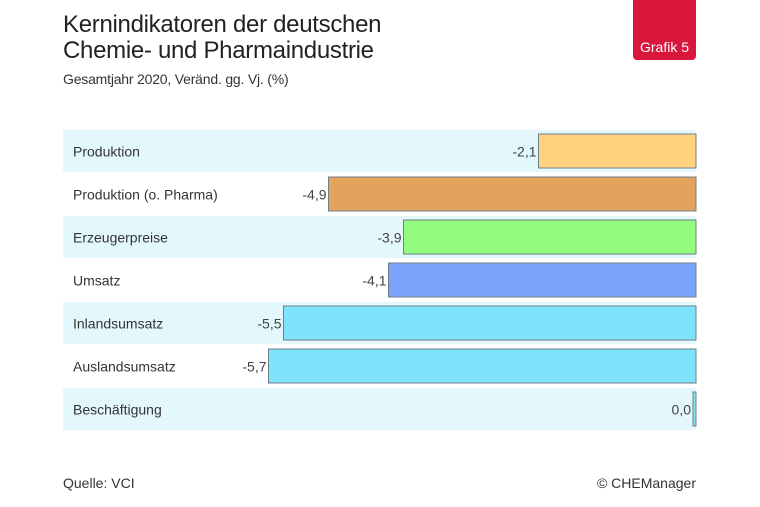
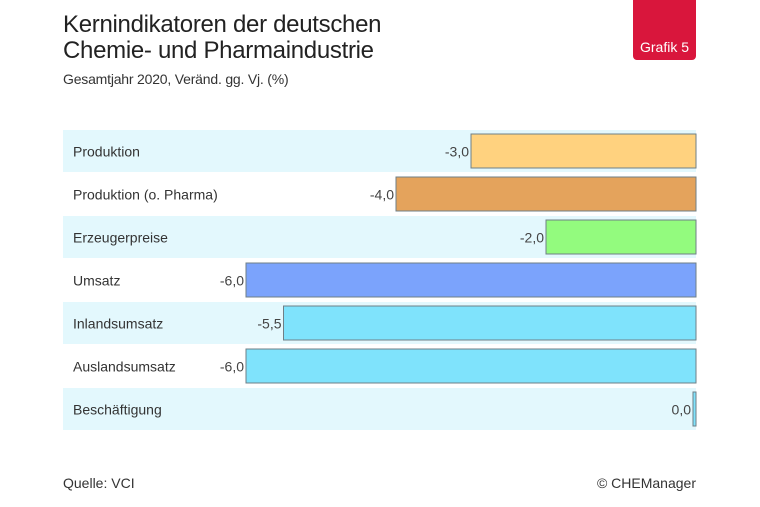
Produktion: -2,1 -> -3,0
Produktion (o. Pharma): -4,9 -> -4,0
Erzeugerpreise: -3,9 -> -2,0
Umsatz: -4,1 -> -6,0
Auslandsumsatz: -5,7 -> -6,0
